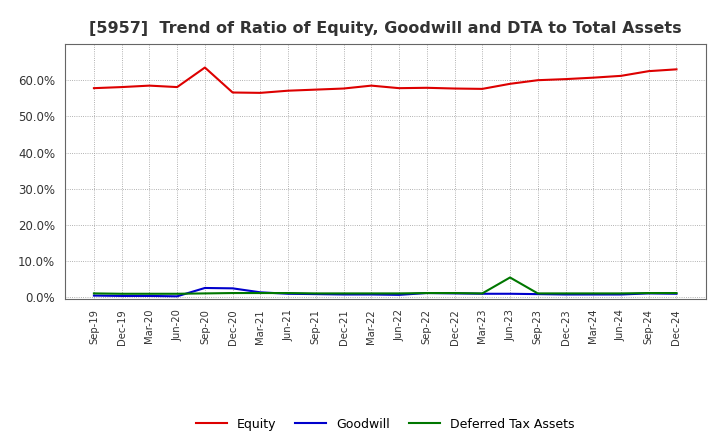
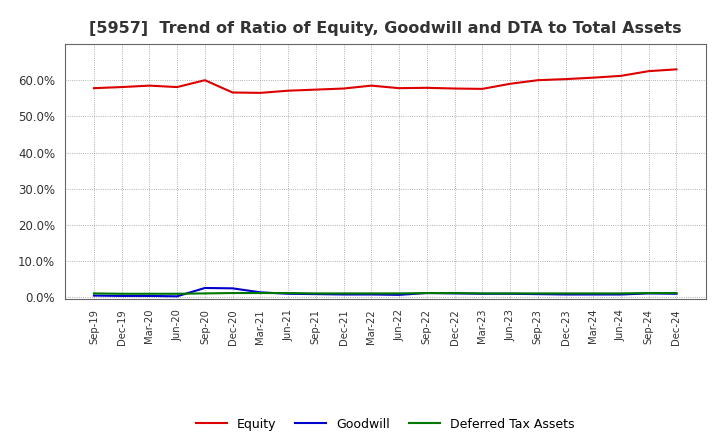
Equity/Sep-20: 63.5% -> 60.0%
Deferred Tax Assets/Jun-23: 5.5% -> 1.1%
